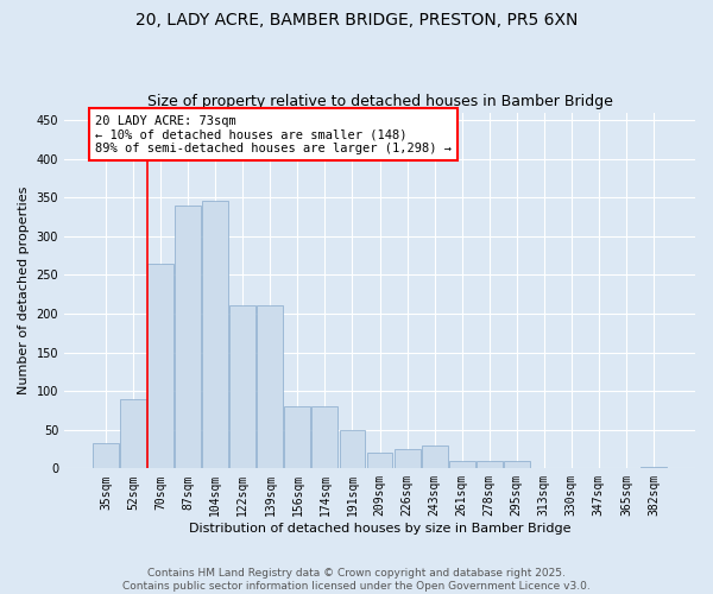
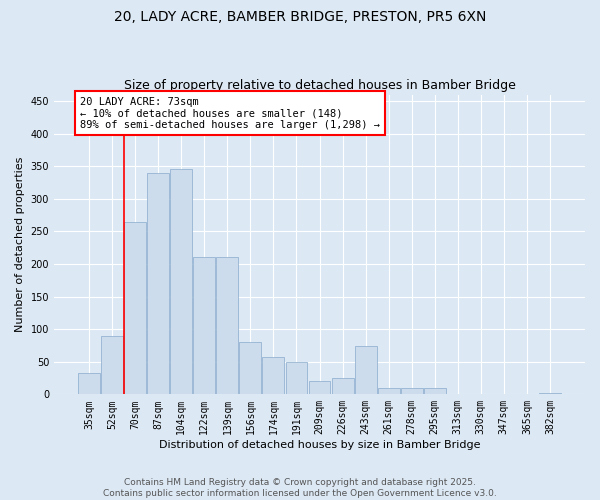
174sqm: 80 -> 58
243sqm: 30 -> 74
